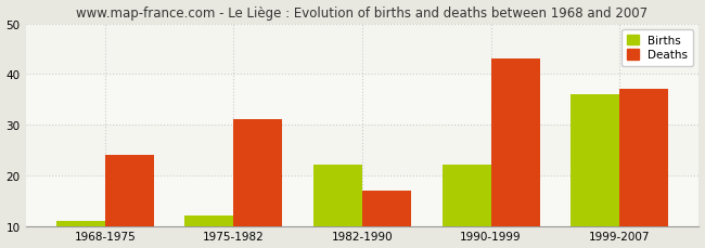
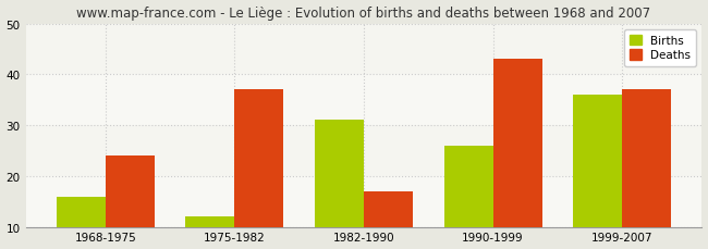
Births/1968-1975: 11 -> 16
Deaths/1975-1982: 31 -> 37
Births/1982-1990: 22 -> 31
Births/1990-1999: 22 -> 26
